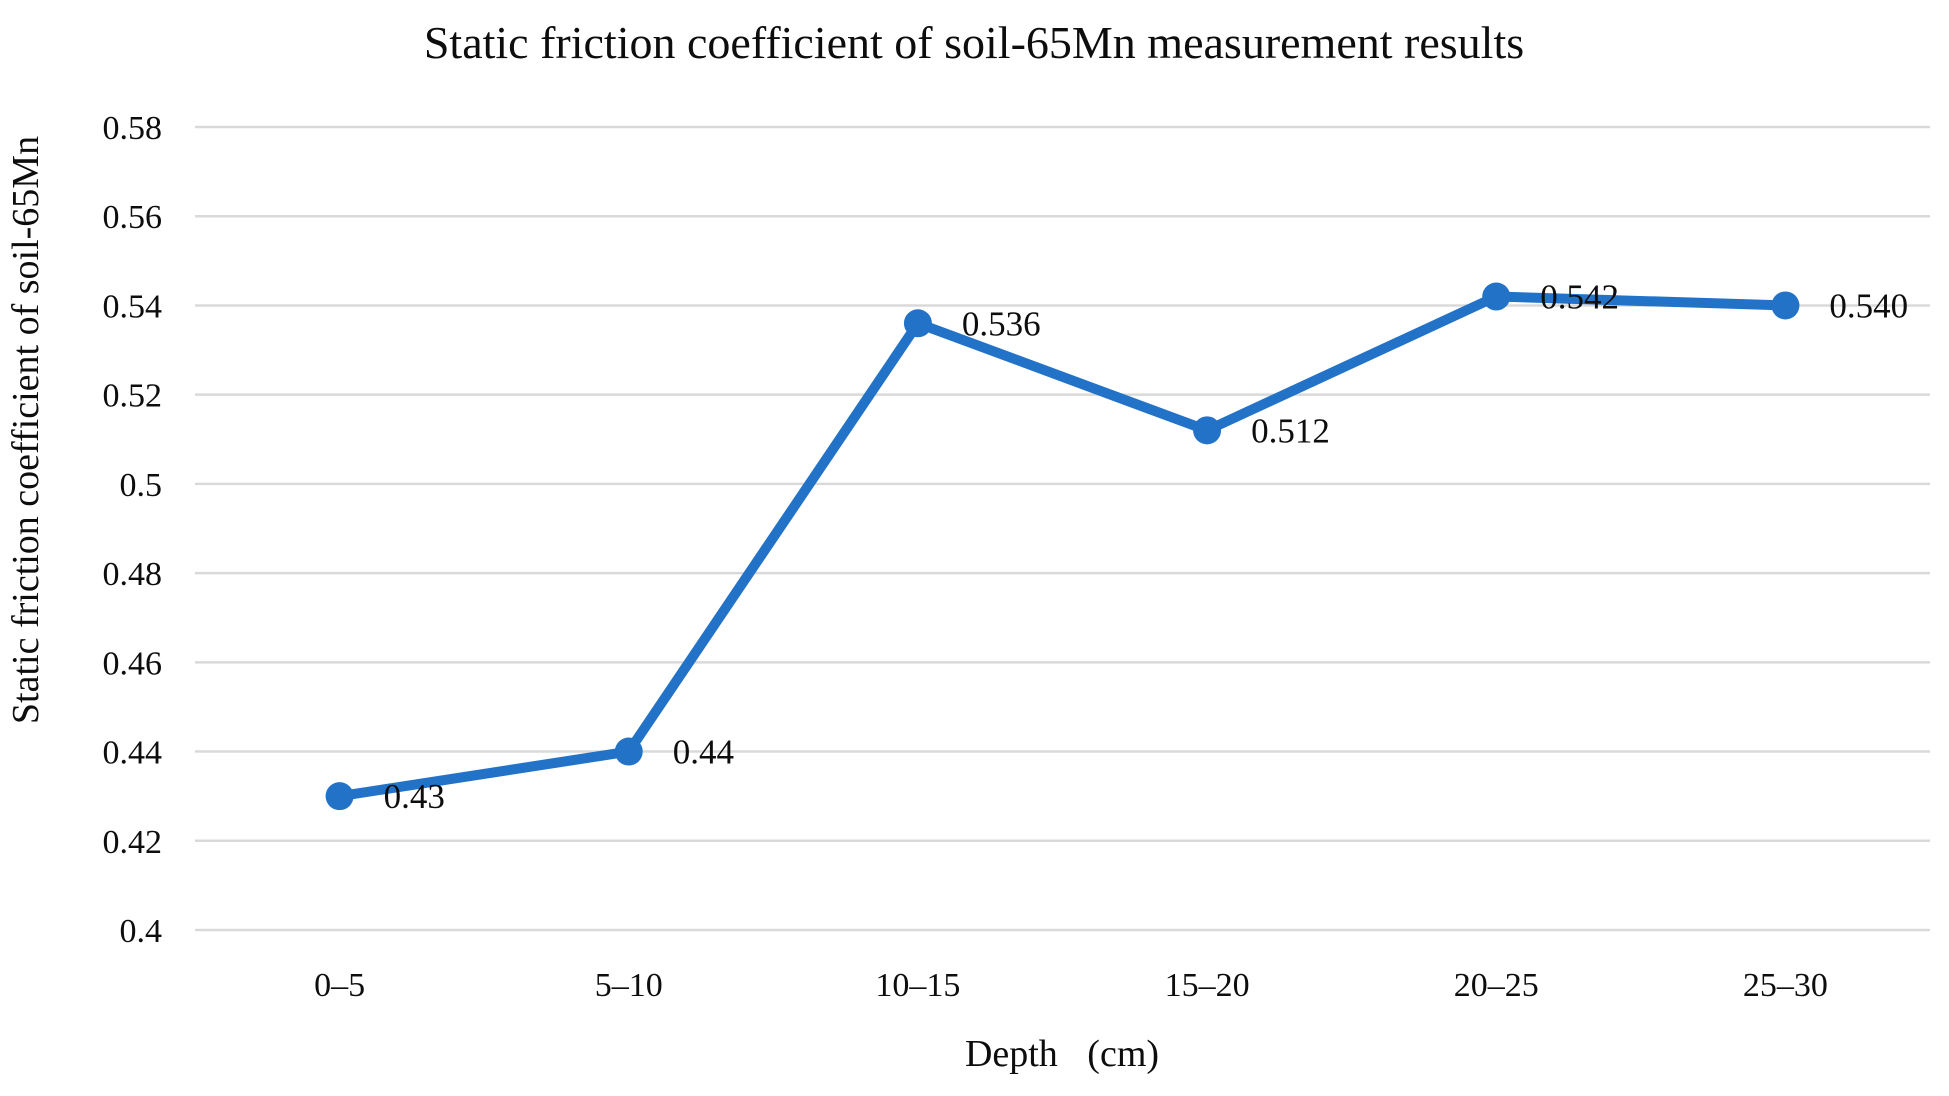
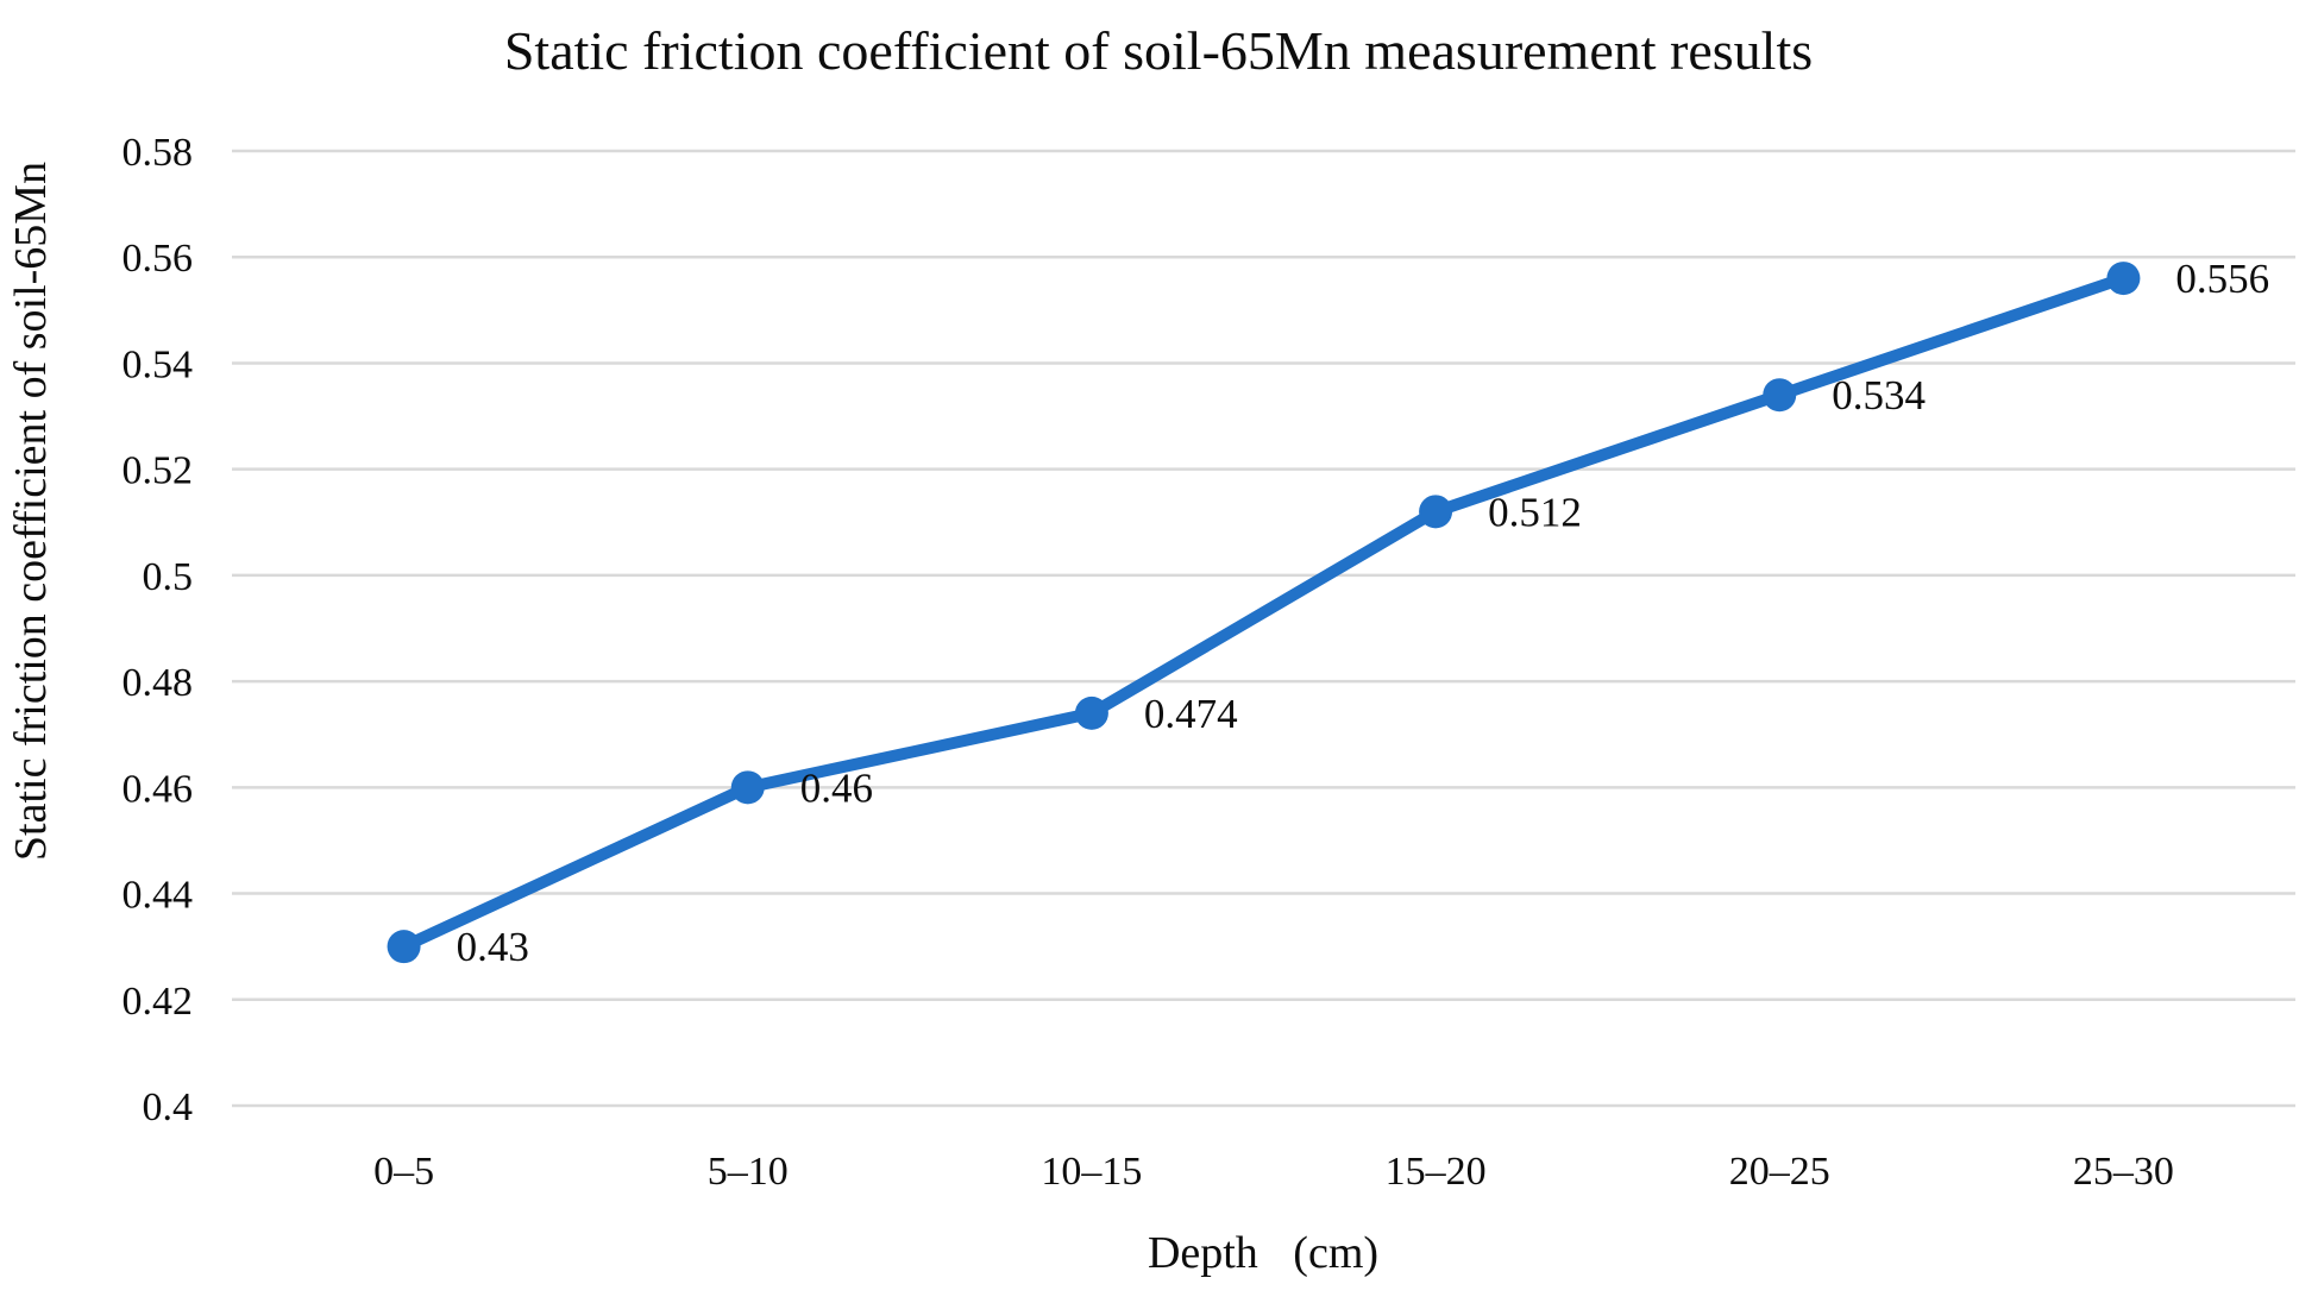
5–10: 0.44 -> 0.46
10–15: 0.536 -> 0.474
20–25: 0.542 -> 0.534
25–30: 0.540 -> 0.556
